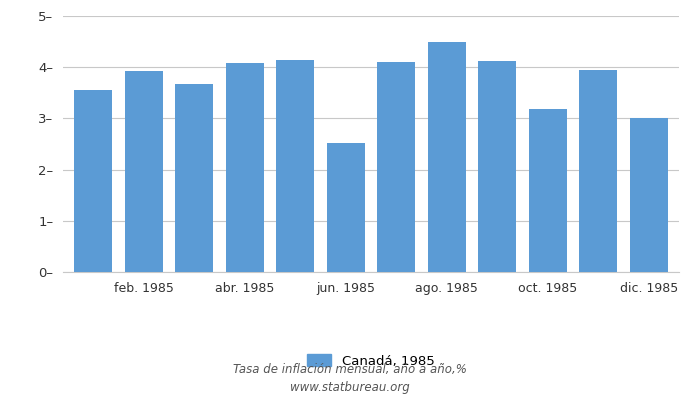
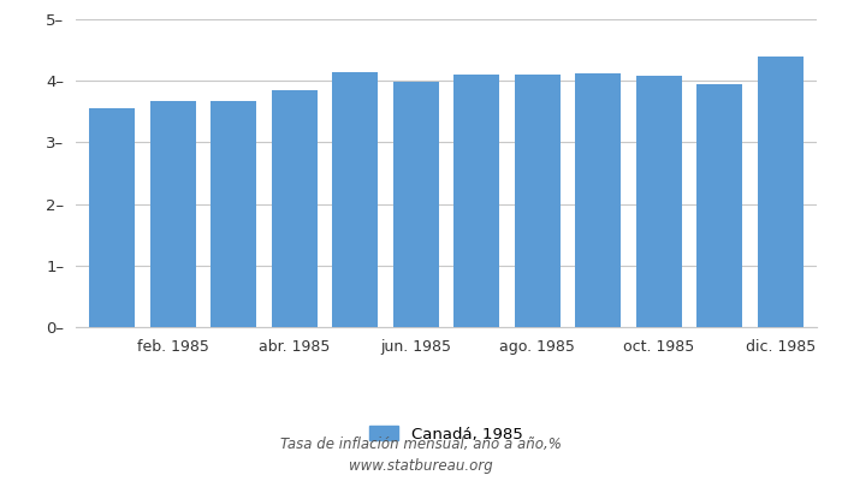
feb. 1985: 3.92– -> 3.68–
abr. 1985: 4.08– -> 3.85–
jun. 1985: 2.52– -> 3.98–
ago. 1985: 4.50– -> 4.11–
oct. 1985: 3.18– -> 4.08–
dic. 1985: 3.00– -> 4.40–
